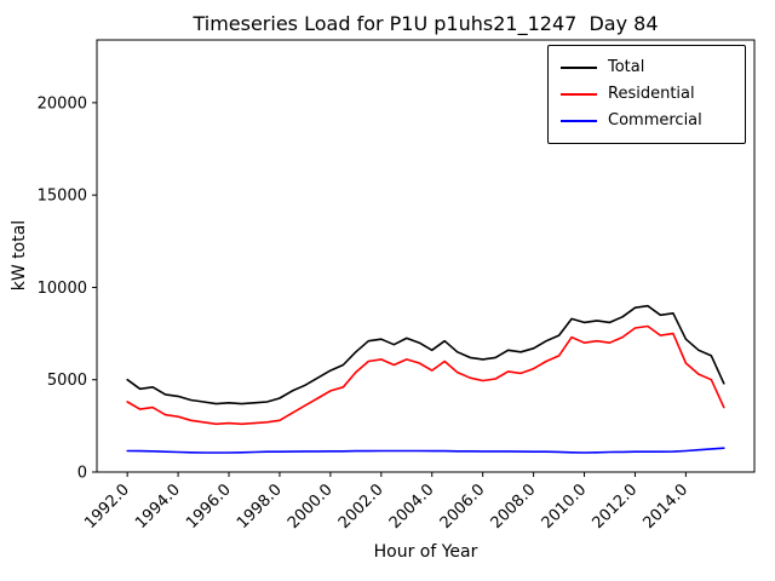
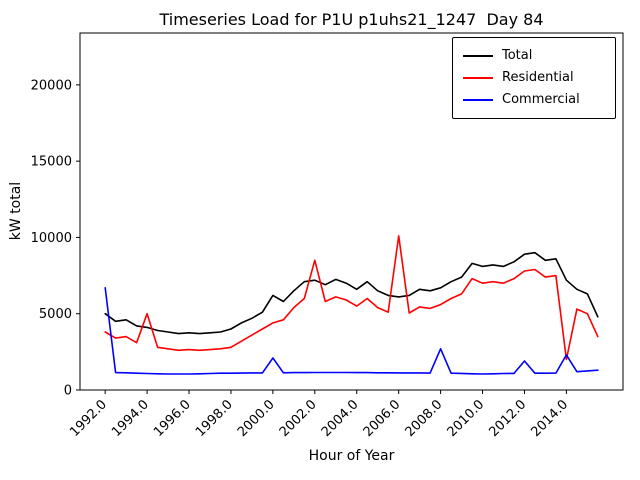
Commercial/1992.0: 1200 -> 6700
Residential/1994.0: 3000 -> 5000
Total/2000.0: 5500 -> 6200
Commercial/2000.0: 1100 -> 2100
Residential/2002.0: 6100 -> 8500
Residential/2006.0: 5000 -> 10100
Commercial/2008.0: 1100 -> 2700
Commercial/2012.0: 1100 -> 1900
Residential/2014.0: 5900 -> 2000
Commercial/2014.0: 1200 -> 2300
